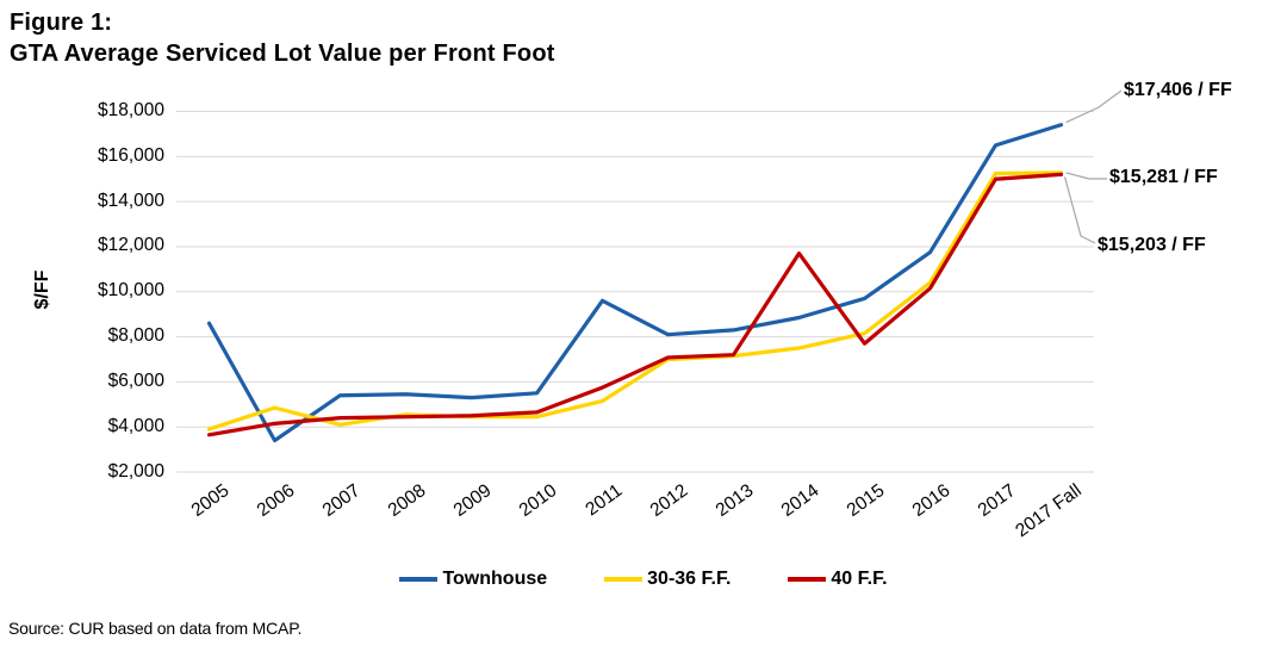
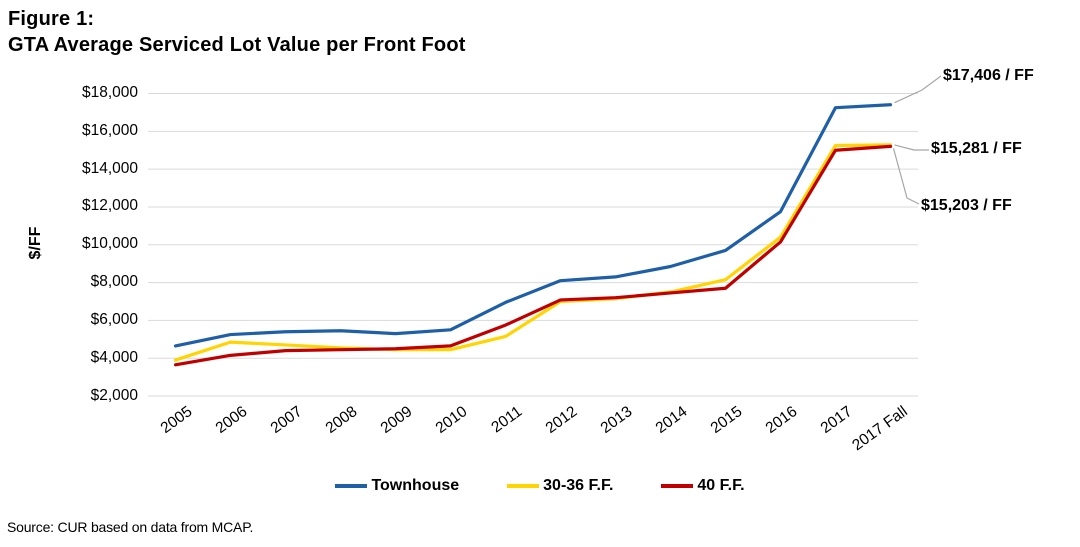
Townhouse/2005: $8600 -> $4600
Townhouse/2006: $3400 -> $5200
30-36 F.F./2007: $4100 -> $4700
Townhouse/2011: $9600 -> $7000
40 F.F./2014: $11700 -> $7400
Townhouse/2017: $16500 -> $17200
